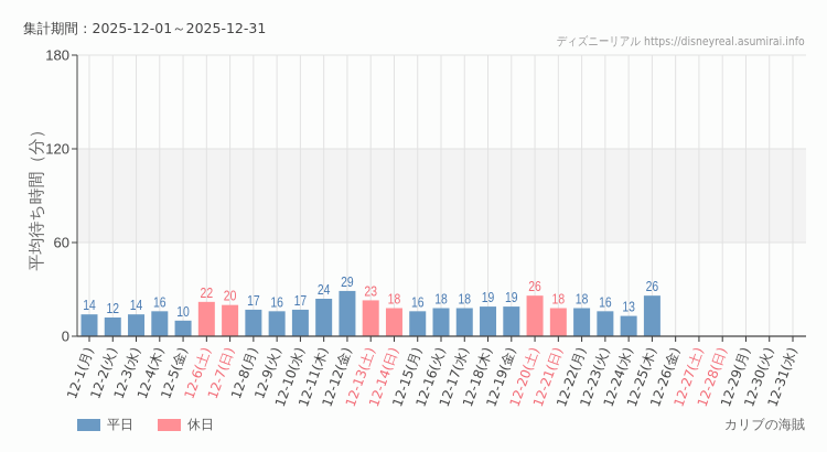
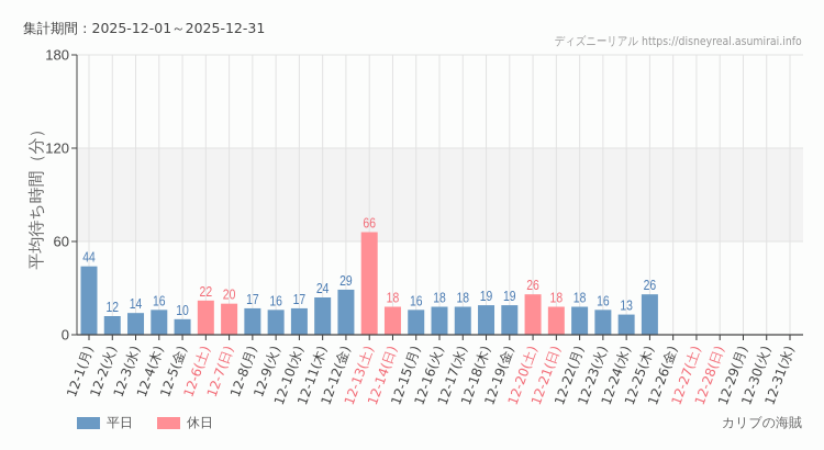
12-1(月): 14 -> 44
12-13(土): 23 -> 66
